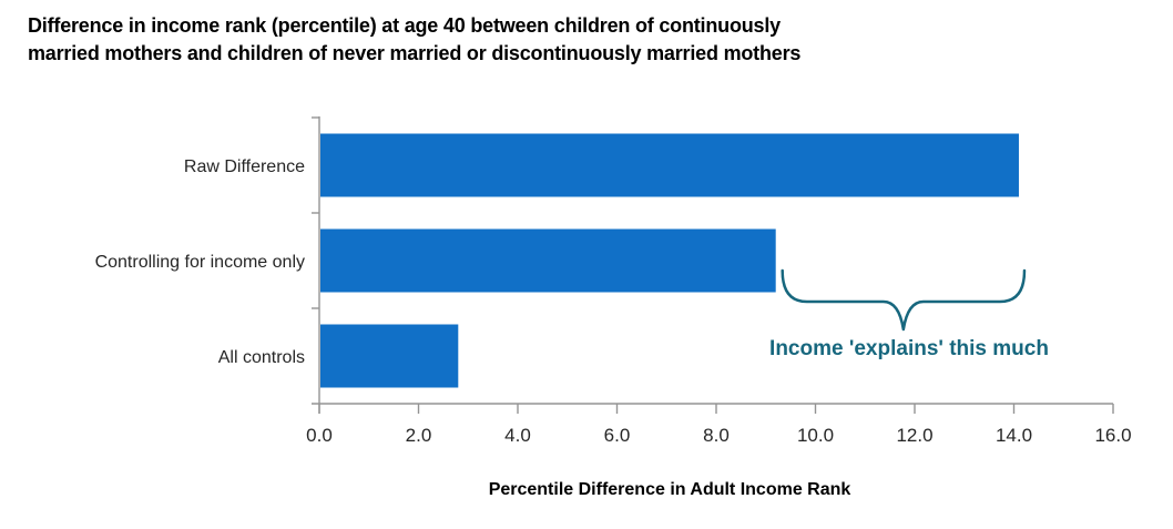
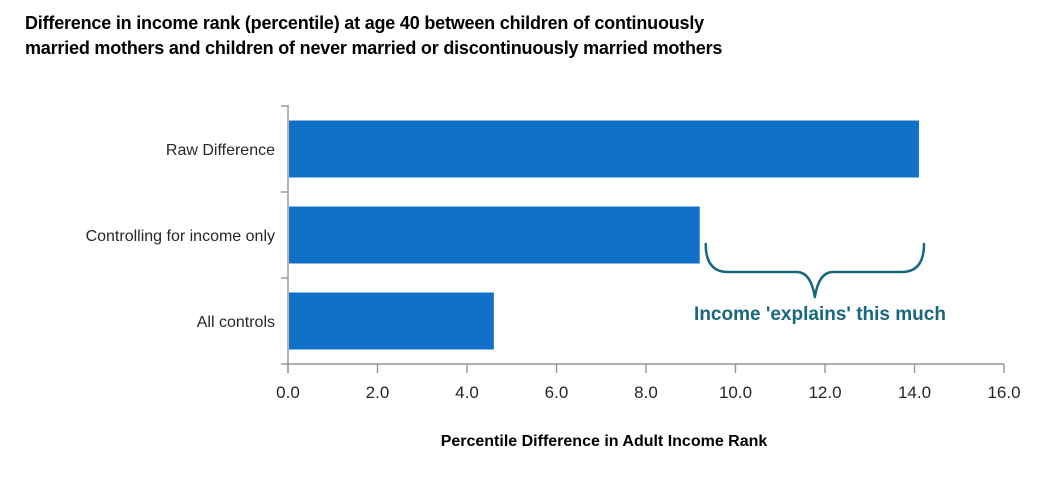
All controls: 2.8 -> 4.6
